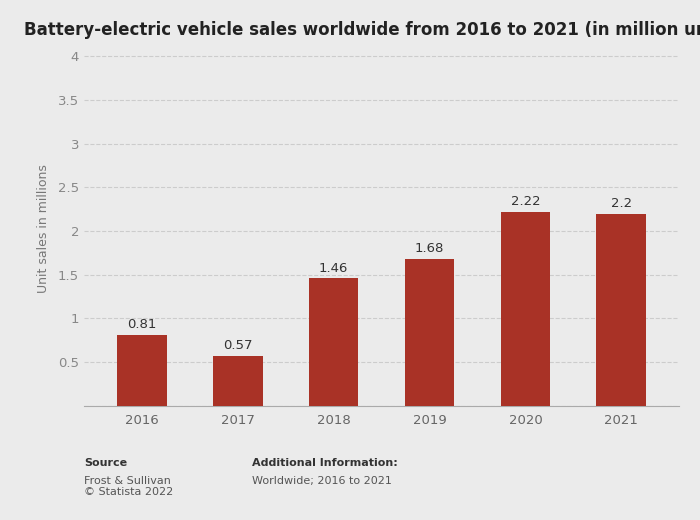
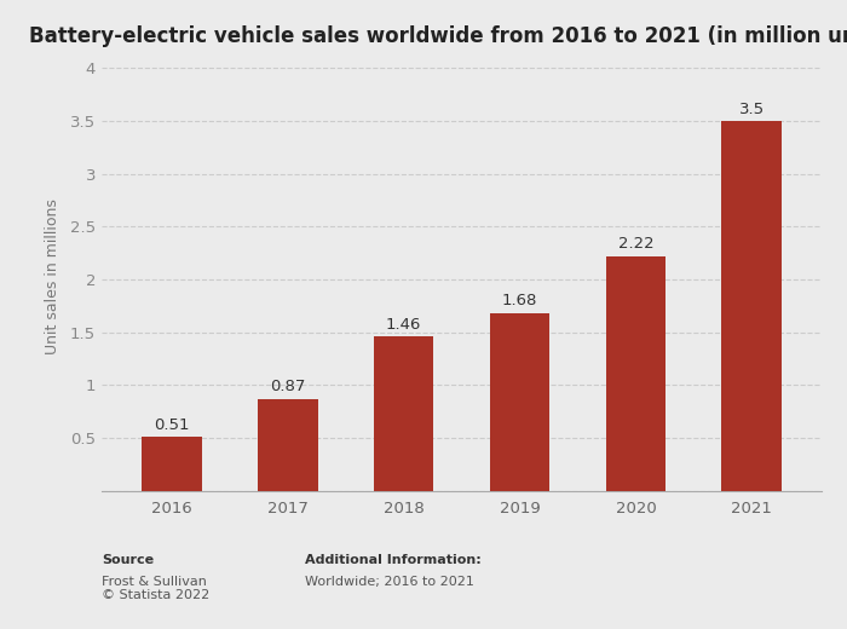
2016: 0.81 -> 0.51
2017: 0.57 -> 0.87
2021: 2.2 -> 3.5
